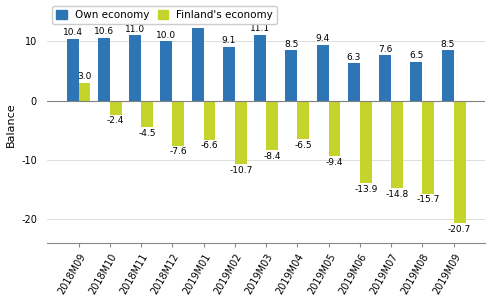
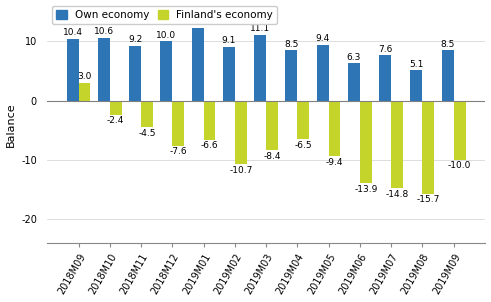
Own economy/2018M11: 11.0 -> 9.2
Own economy/2019M08: 6.5 -> 5.1
Finland's economy/2019M09: -20.7 -> -10.0
